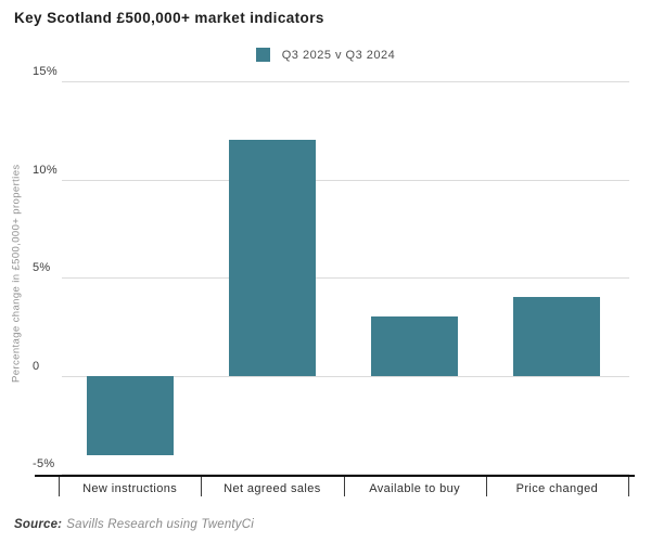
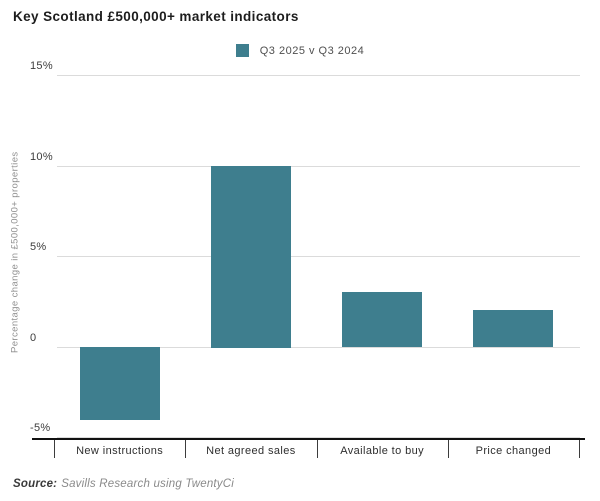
Net agreed sales: 12% -> 10%
Price changed: 4% -> 2%
